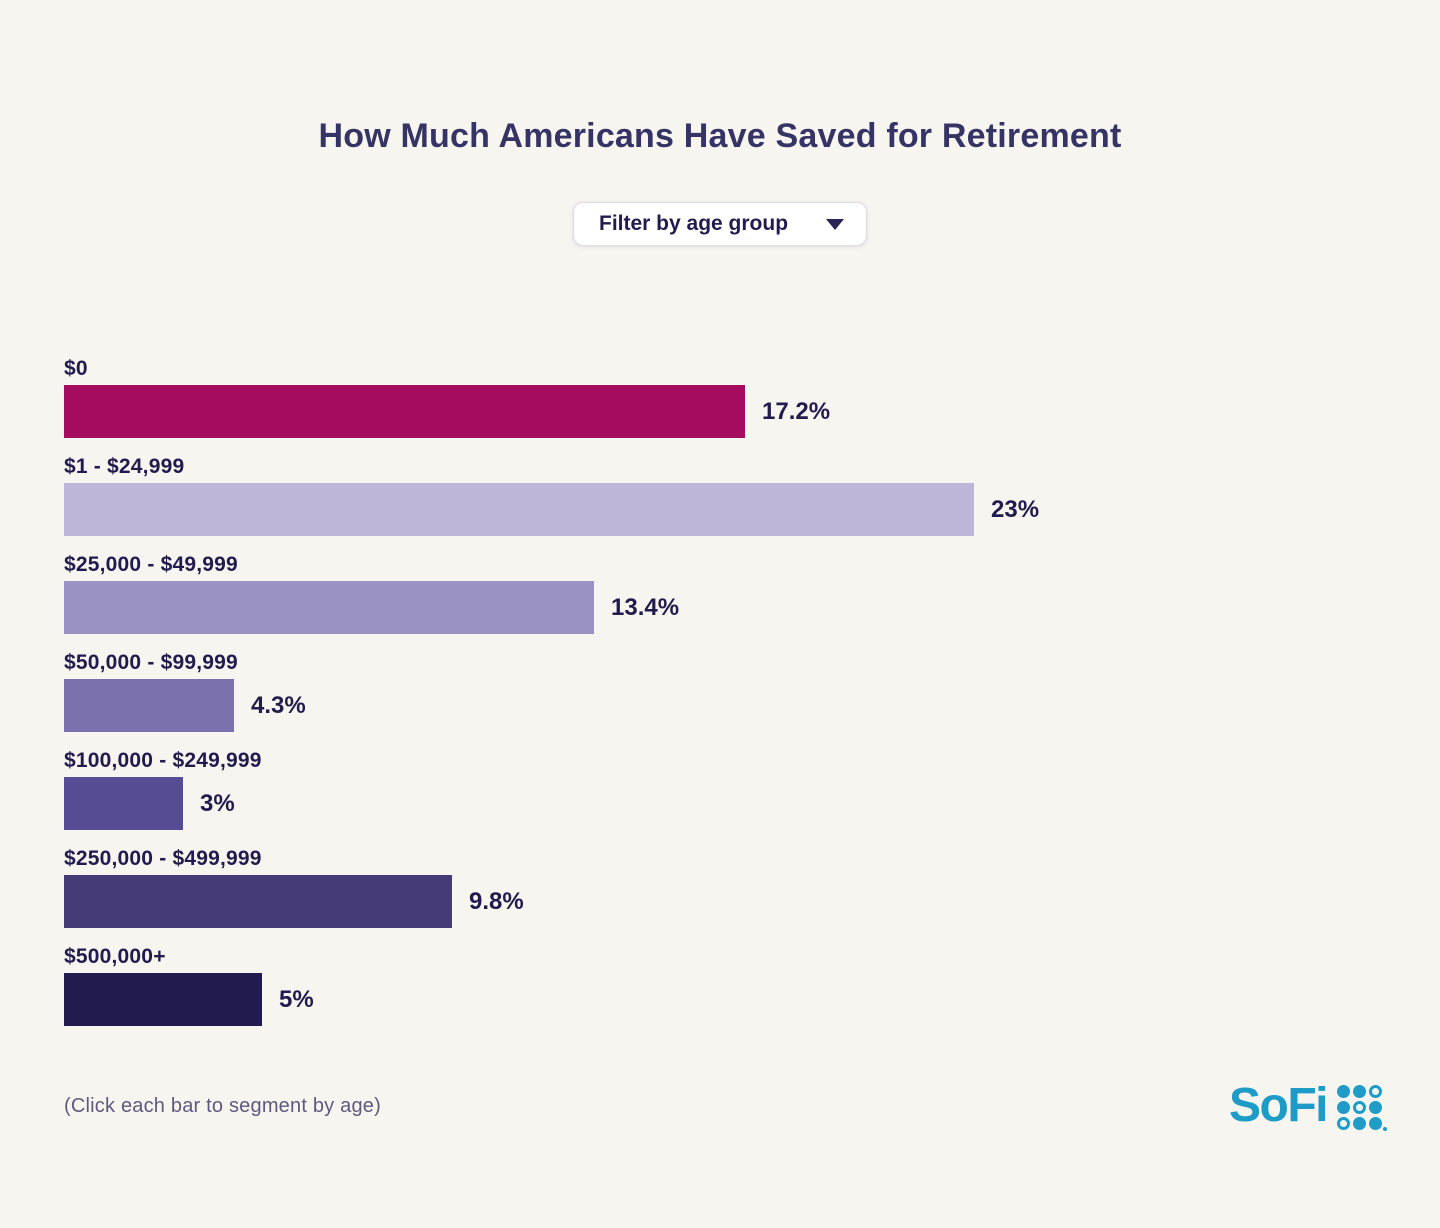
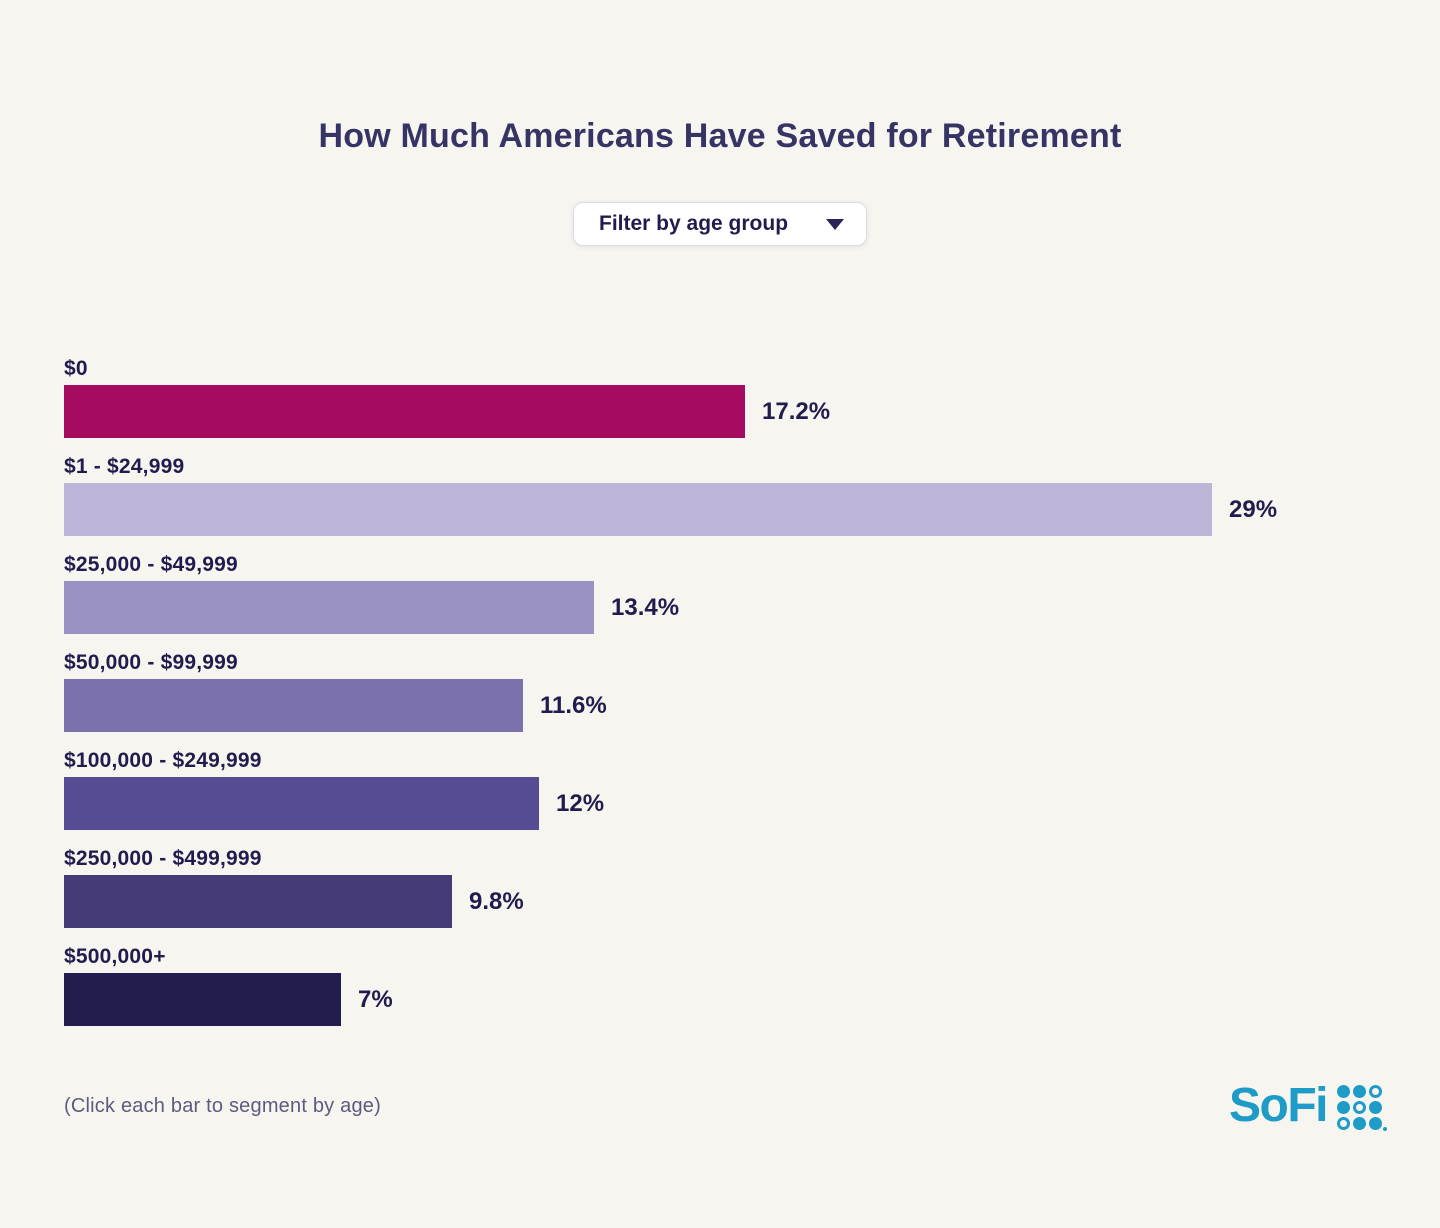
$1 - $24,999: 23% -> 29%
$50,000 - $99,999: 4.3% -> 11.6%
$100,000 - $249,999: 3% -> 12%
$500,000+: 5% -> 7%
